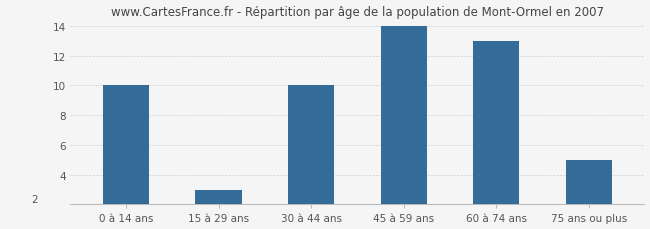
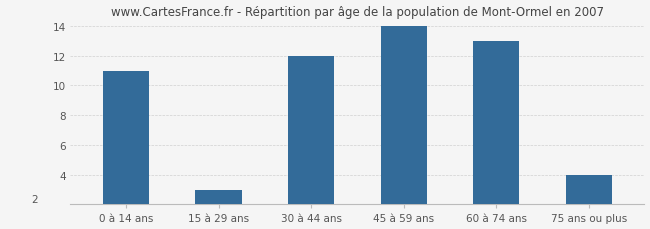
0 à 14 ans: 10 -> 11
30 à 44 ans: 10 -> 12
75 ans ou plus: 5 -> 4
